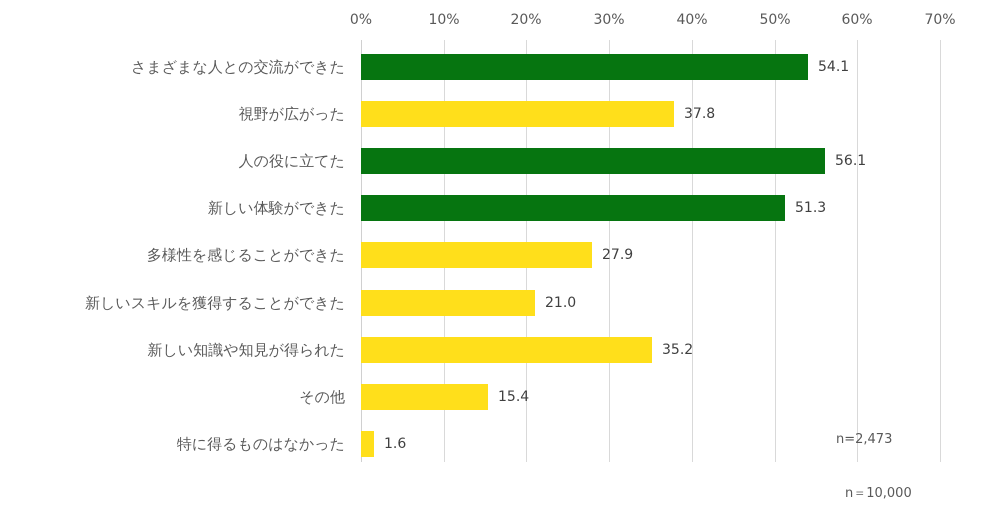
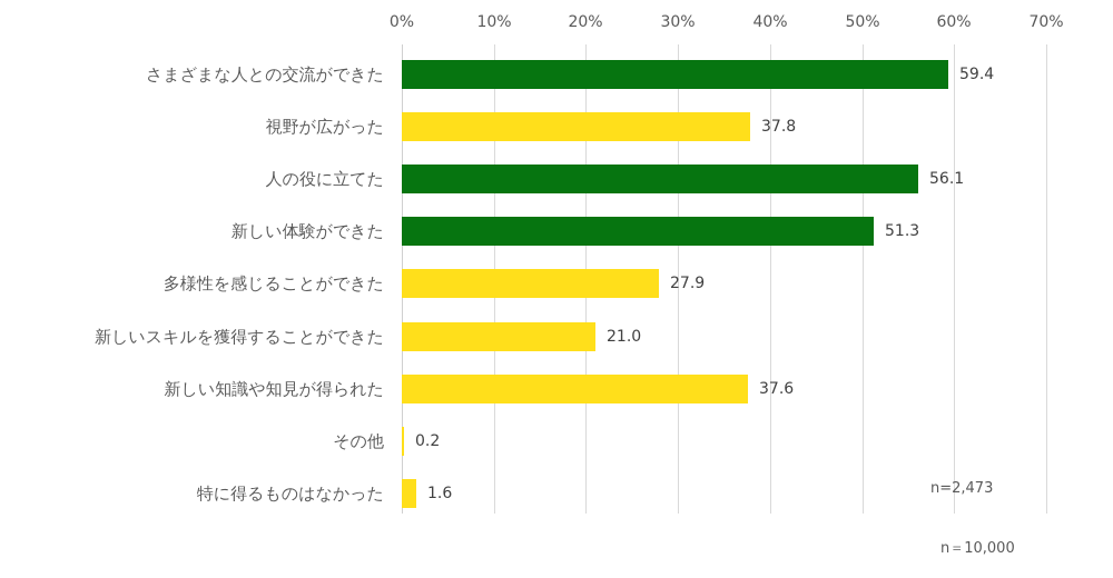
さまざまな人との交流ができた: 54.1 -> 59.4
新しい知識や知見が得られた: 35.2 -> 37.6
その他: 15.4 -> 0.2
